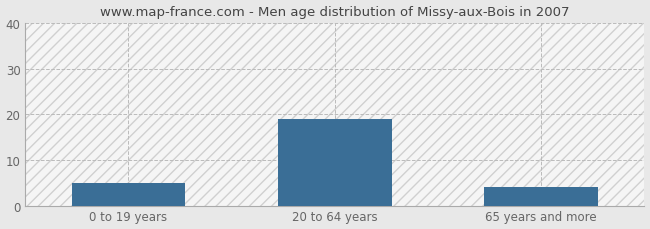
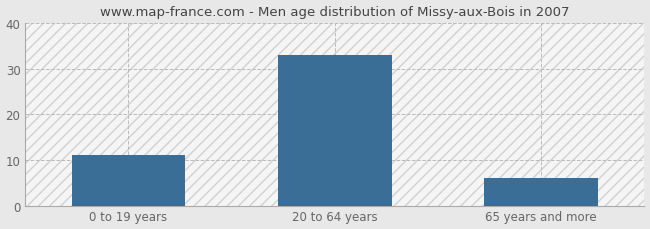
0 to 19 years: 5 -> 11
20 to 64 years: 19 -> 33
65 years and more: 4 -> 6
